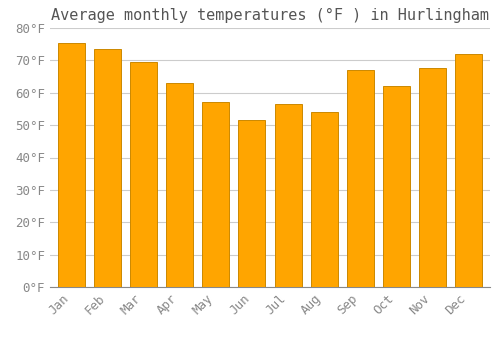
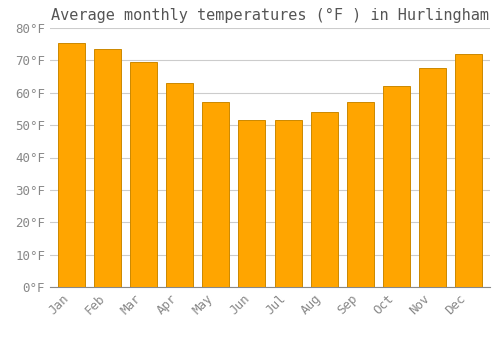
Jul: 56.5°F -> 51.5°F
Sep: 67.0°F -> 57.0°F
